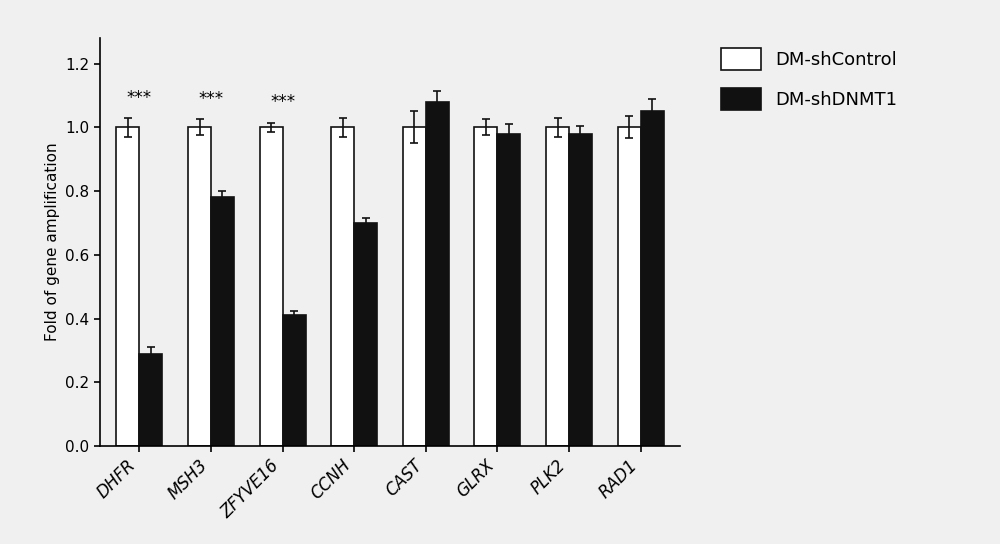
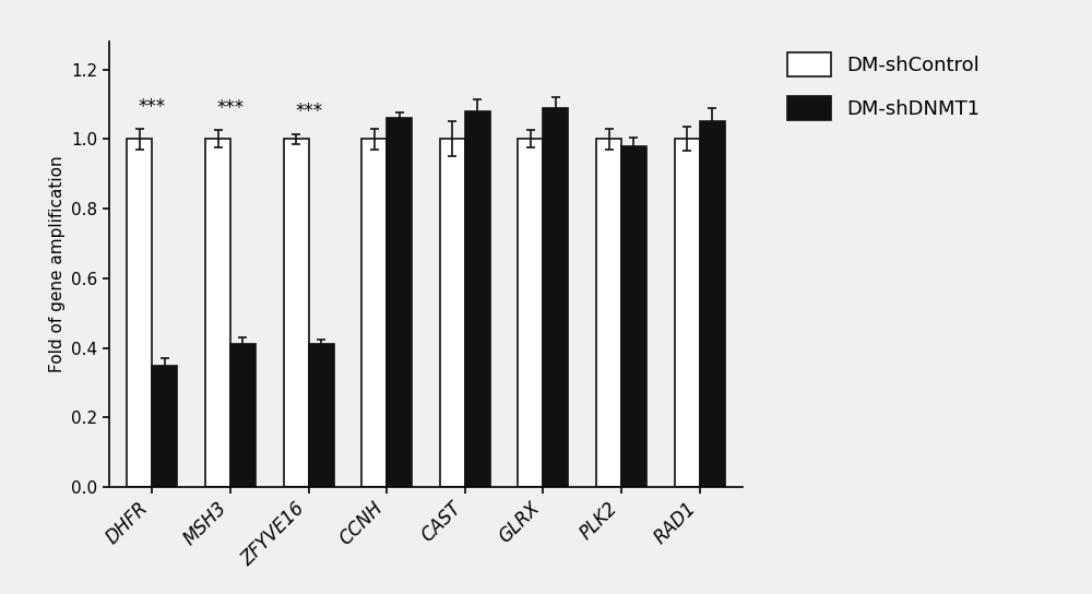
DM-shDNMT1/DHFR: 0.29 -> 0.35
DM-shDNMT1/MSH3: 0.78 -> 0.41
DM-shDNMT1/CCNH: 0.70 -> 1.06
DM-shDNMT1/GLRX: 0.98 -> 1.09
